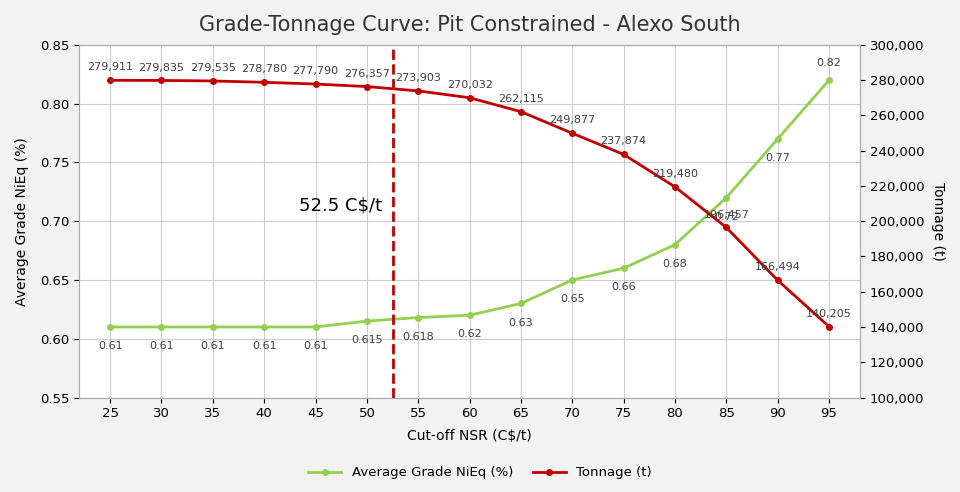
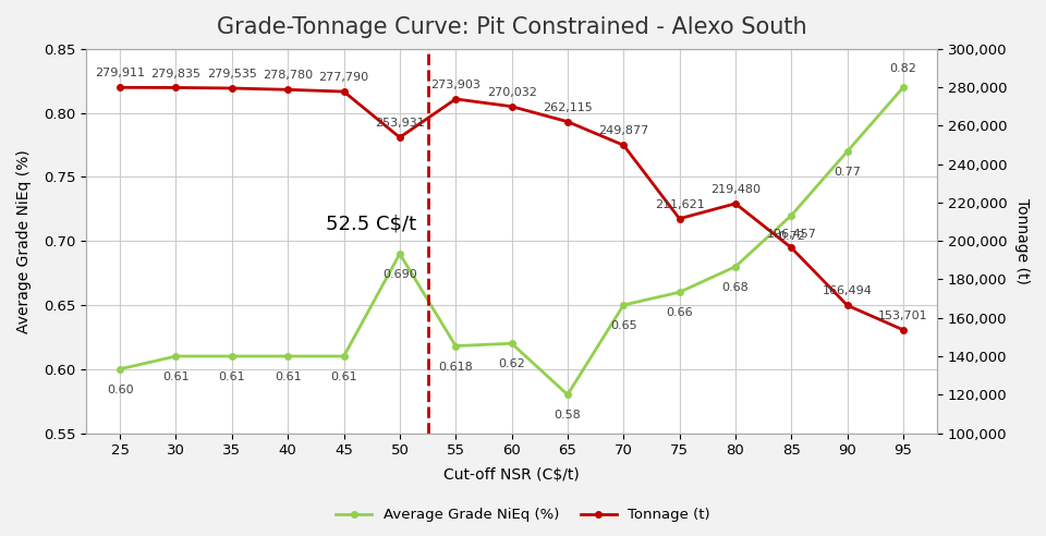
Average Grade NiEq (%)/25: 0.61 -> 0.60
Average Grade NiEq (%)/50: 0.615 -> 0.690
Tonnage (t)/50: 276,357 -> 253,931
Average Grade NiEq (%)/65: 0.63 -> 0.58
Tonnage (t)/75: 237,874 -> 211,621
Tonnage (t)/95: 140,205 -> 153,701
